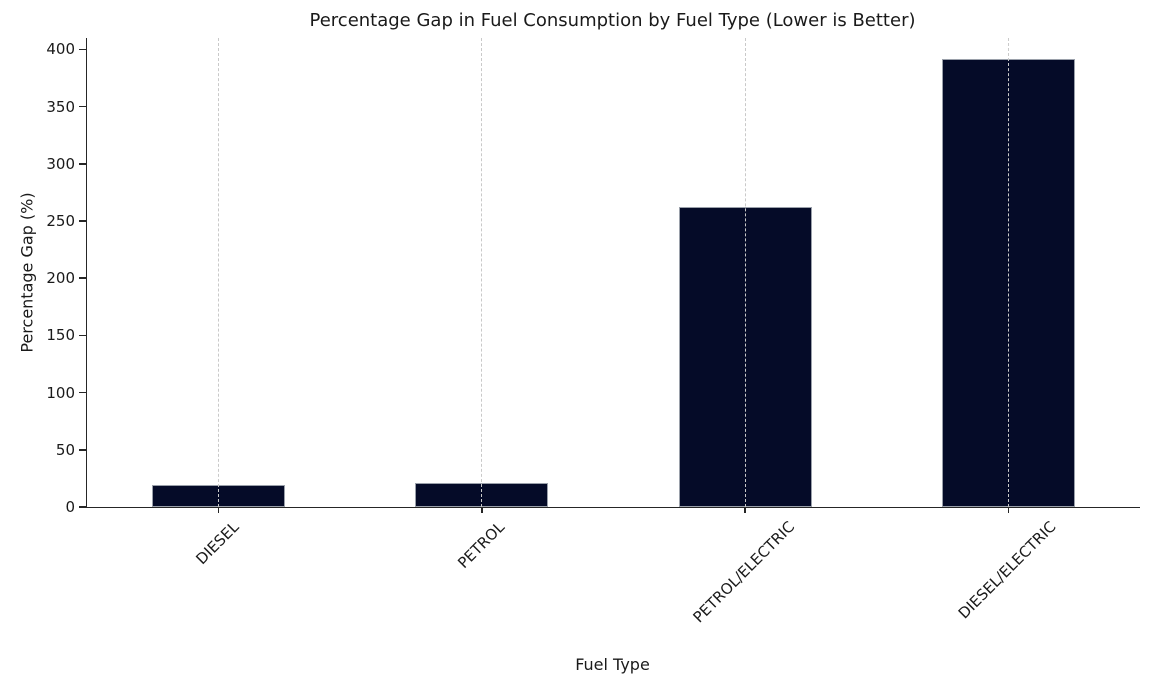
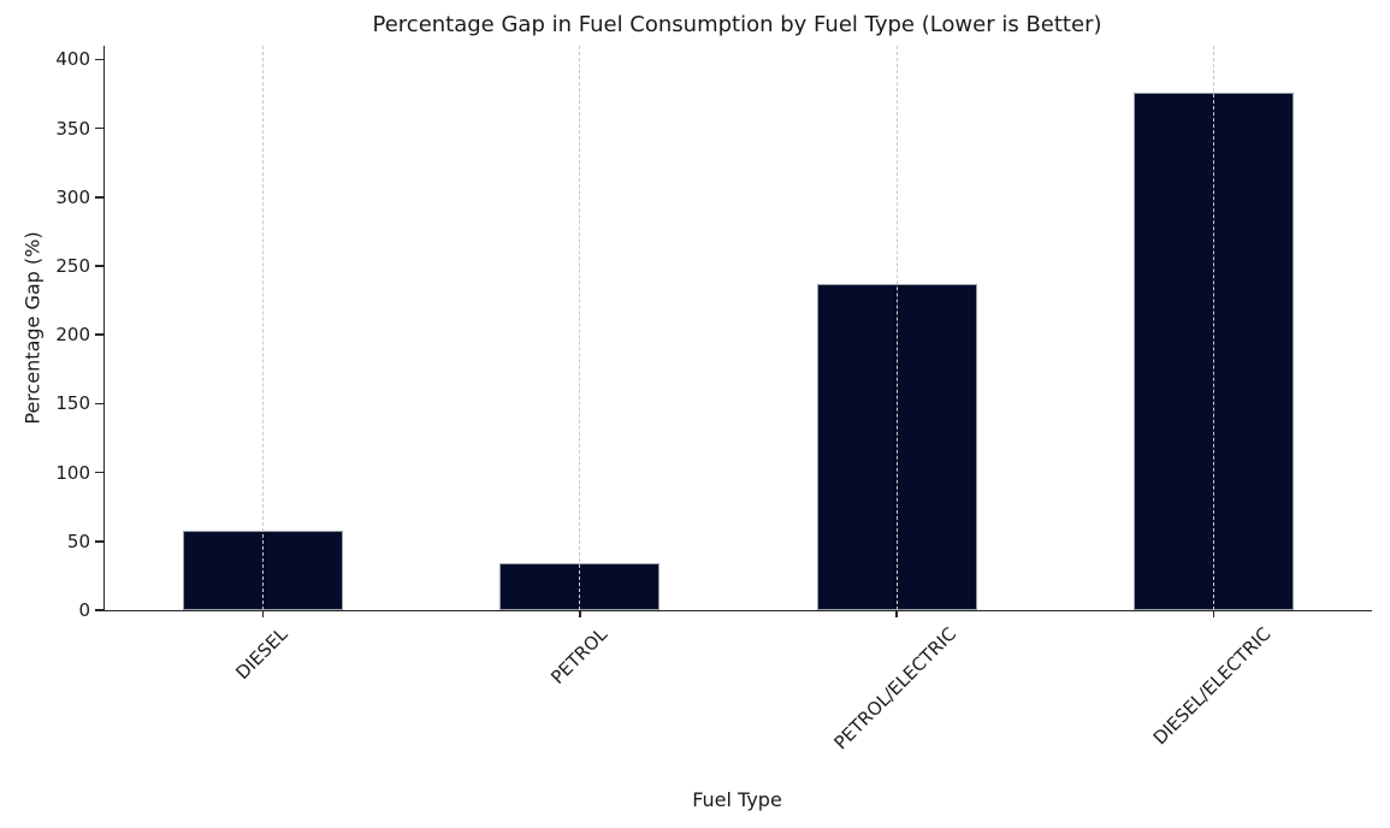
DIESEL: 19 -> 58
PETROL: 21 -> 34
PETROL/ELECTRIC: 262 -> 237
DIESEL/ELECTRIC: 392 -> 376
